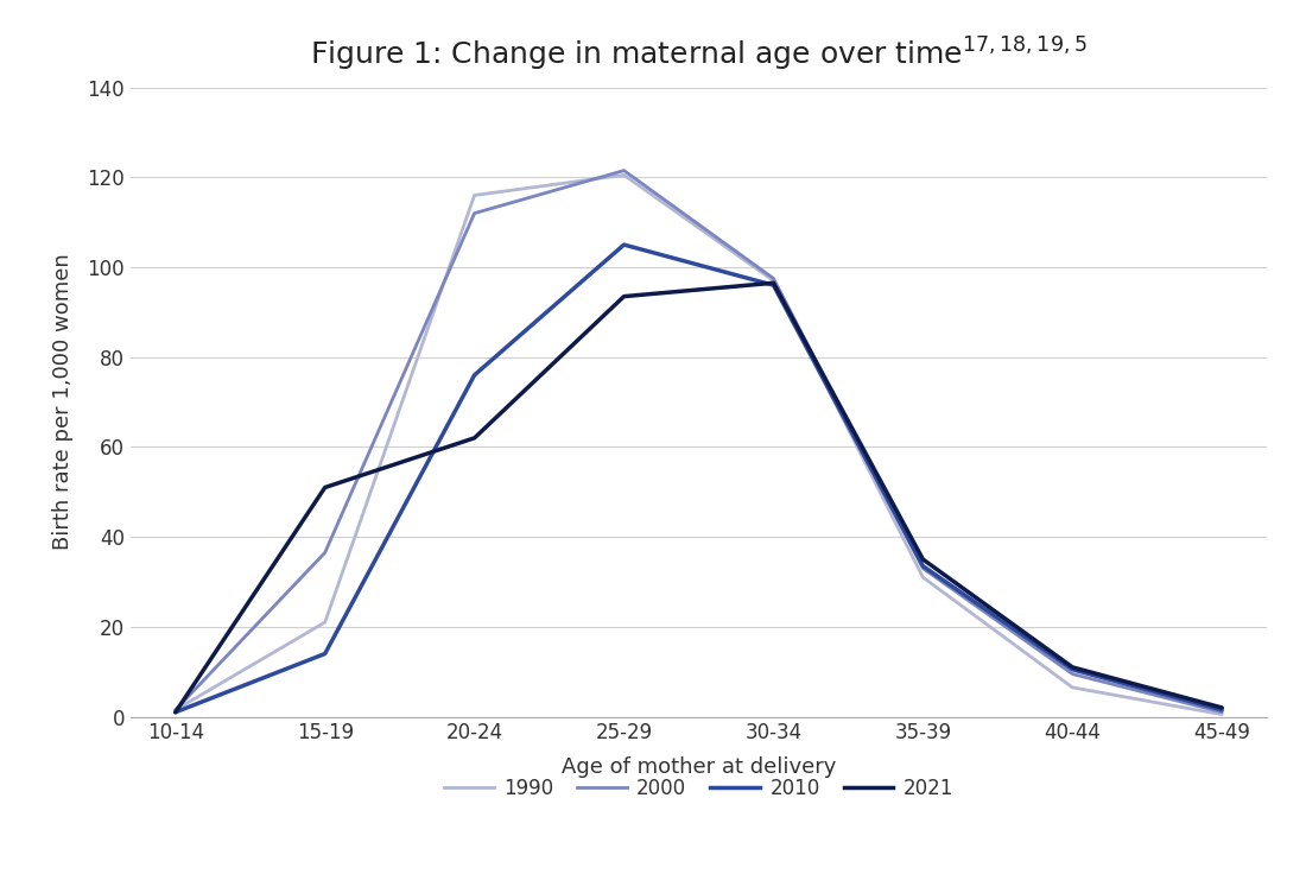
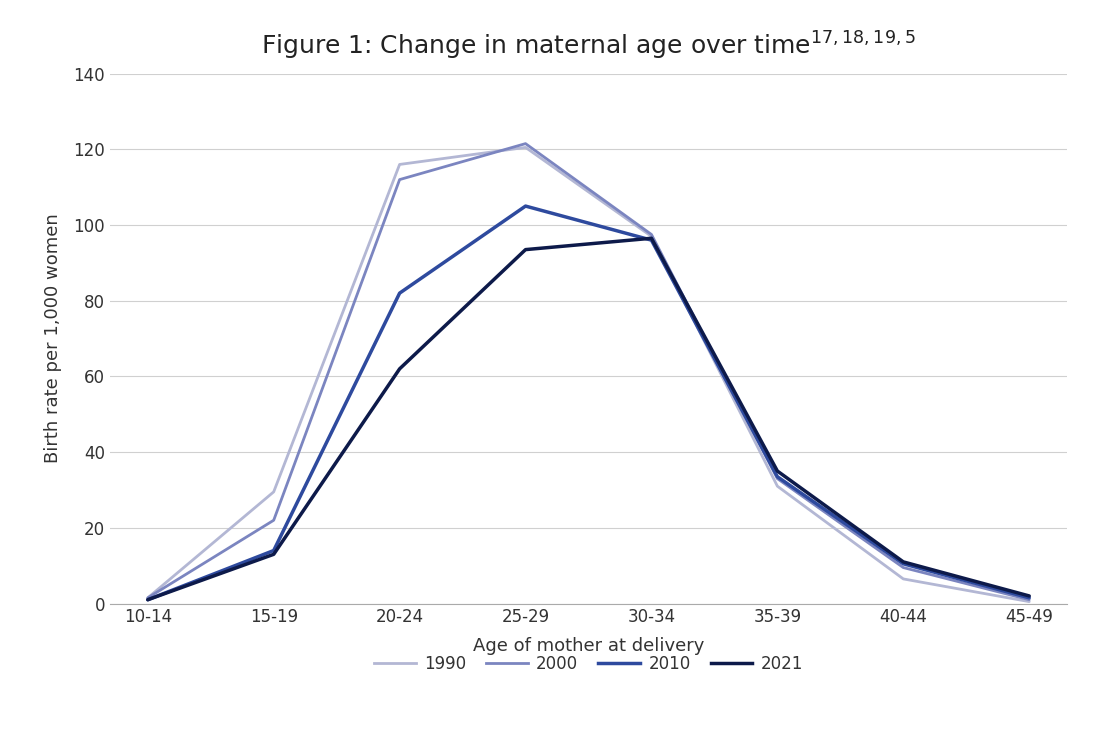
1990/15-19: 21.0 -> 29.5
2000/15-19: 36.5 -> 22.0
2021/15-19: 51.0 -> 13.0
2010/20-24: 76.0 -> 82.0
